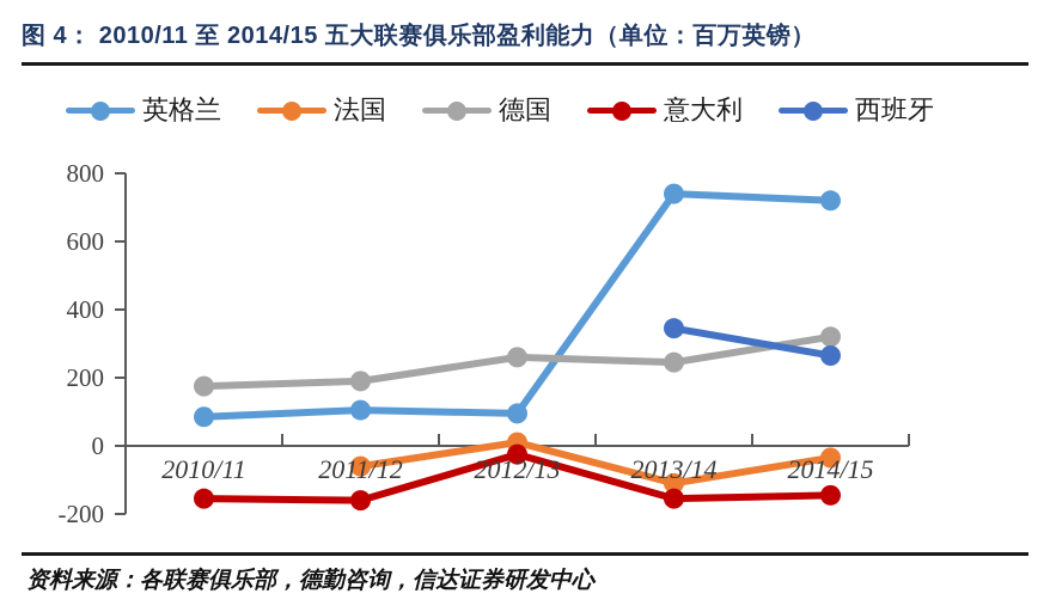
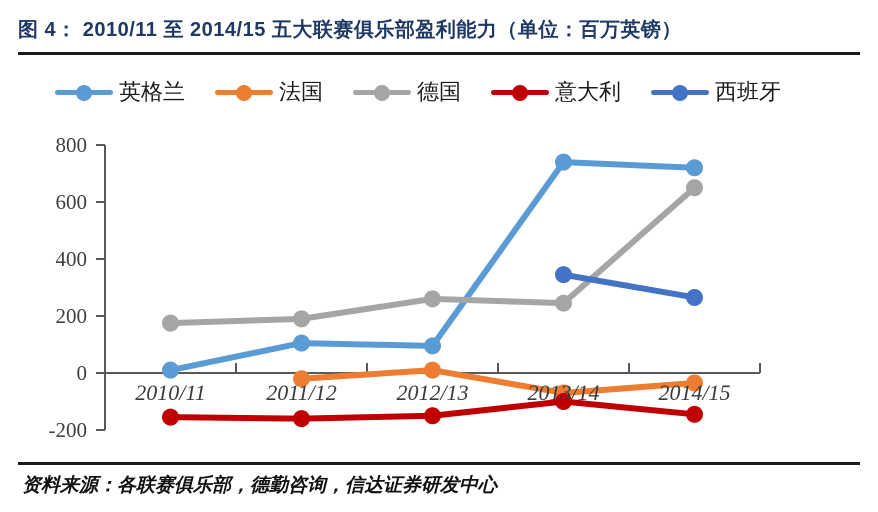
英格兰/2010/11: 80 -> 10
法国/2011/12: -60 -> -20
意大利/2012/13: -20 -> -150
法国/2013/14: -110 -> -70
意大利/2013/14: -160 -> -100
德国/2014/15: 320 -> 650
